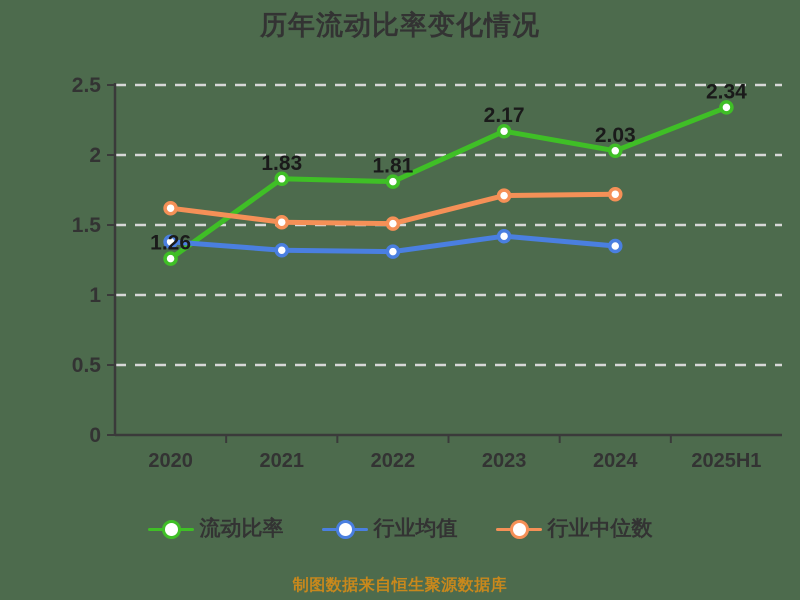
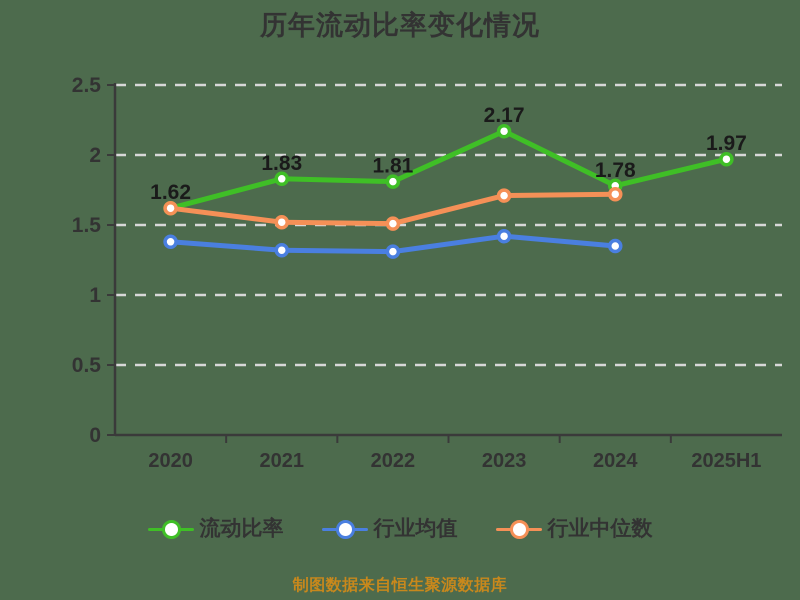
流动比率/2020: 1.26 -> 1.62
流动比率/2024: 2.03 -> 1.78
流动比率/2025H1: 2.34 -> 1.97
